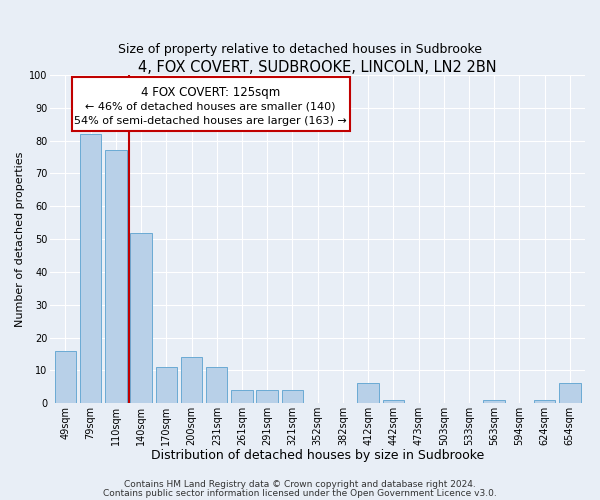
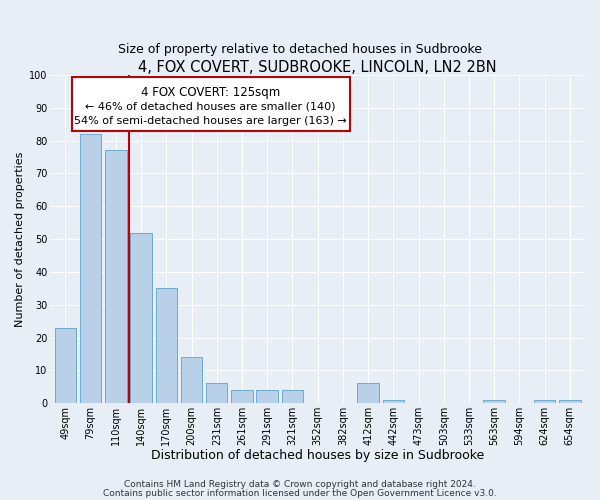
49sqm: 16 -> 23
170sqm: 11 -> 35
231sqm: 11 -> 6
654sqm: 6 -> 1
